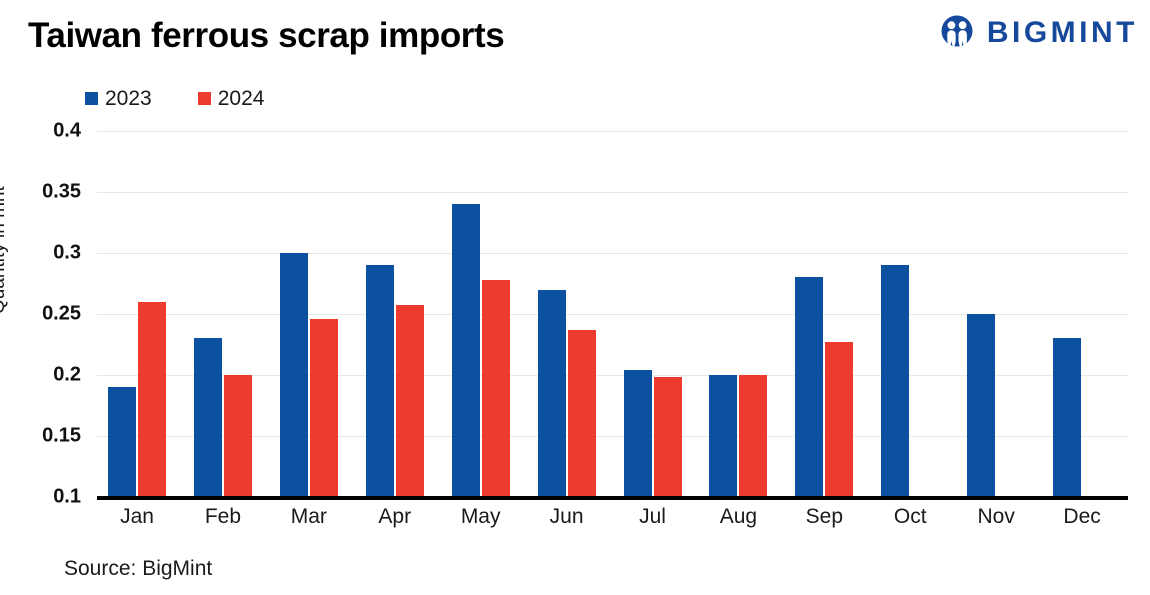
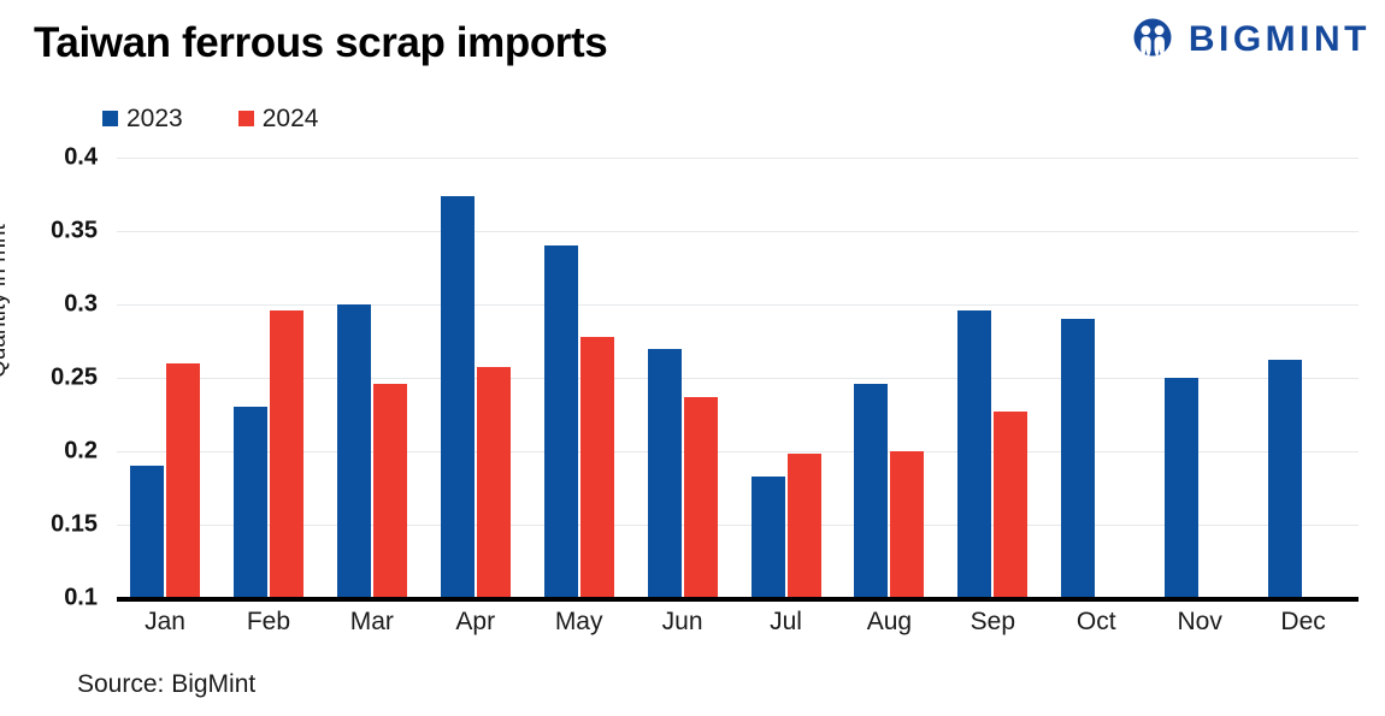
2024/Feb: 0.200 -> 0.296
2023/Apr: 0.290 -> 0.374
2023/Jul: 0.204 -> 0.183
2023/Aug: 0.200 -> 0.246
2023/Sep: 0.280 -> 0.296
2023/Dec: 0.230 -> 0.262
